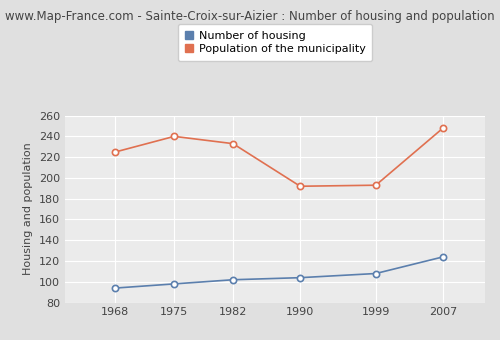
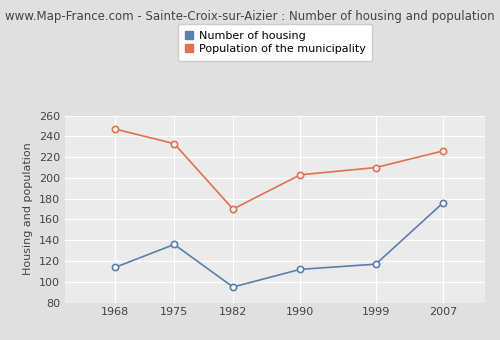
Number of housing/1968: 94 -> 114
Population of the municipality/1968: 225 -> 247
Number of housing/1975: 98 -> 136
Population of the municipality/1975: 240 -> 233
Number of housing/1982: 102 -> 95
Population of the municipality/1982: 233 -> 170
Number of housing/1990: 104 -> 112
Population of the municipality/1990: 192 -> 203
Number of housing/1999: 108 -> 117
Population of the municipality/1999: 193 -> 210
Number of housing/2007: 124 -> 176
Population of the municipality/2007: 248 -> 226
